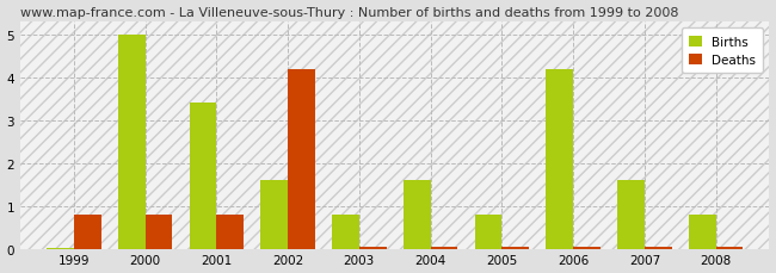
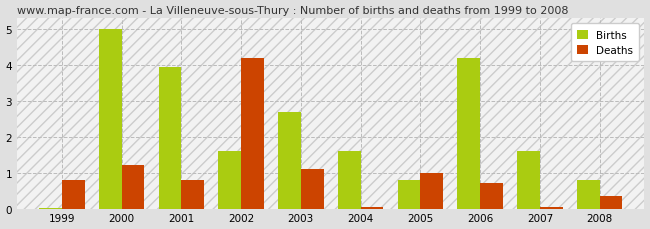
Deaths/2000: 0.80 -> 1.20
Births/2001: 3.40 -> 3.95
Births/2003: 0.80 -> 2.70
Deaths/2003: 0.05 -> 1.10
Deaths/2005: 0.05 -> 1.00
Deaths/2006: 0.05 -> 0.70
Deaths/2008: 0.05 -> 0.35
